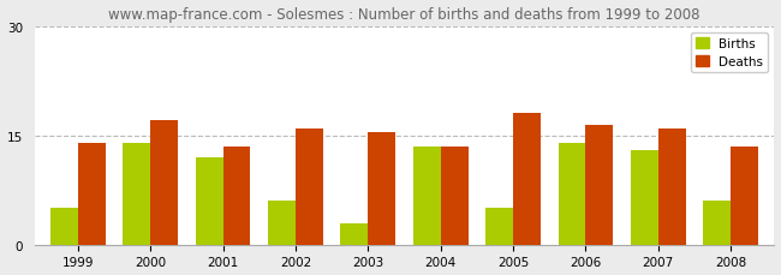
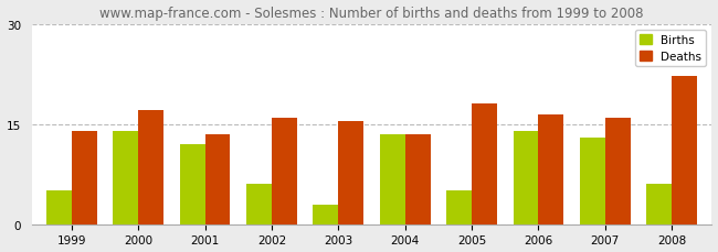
Deaths/2008: 13.5 -> 22.2
